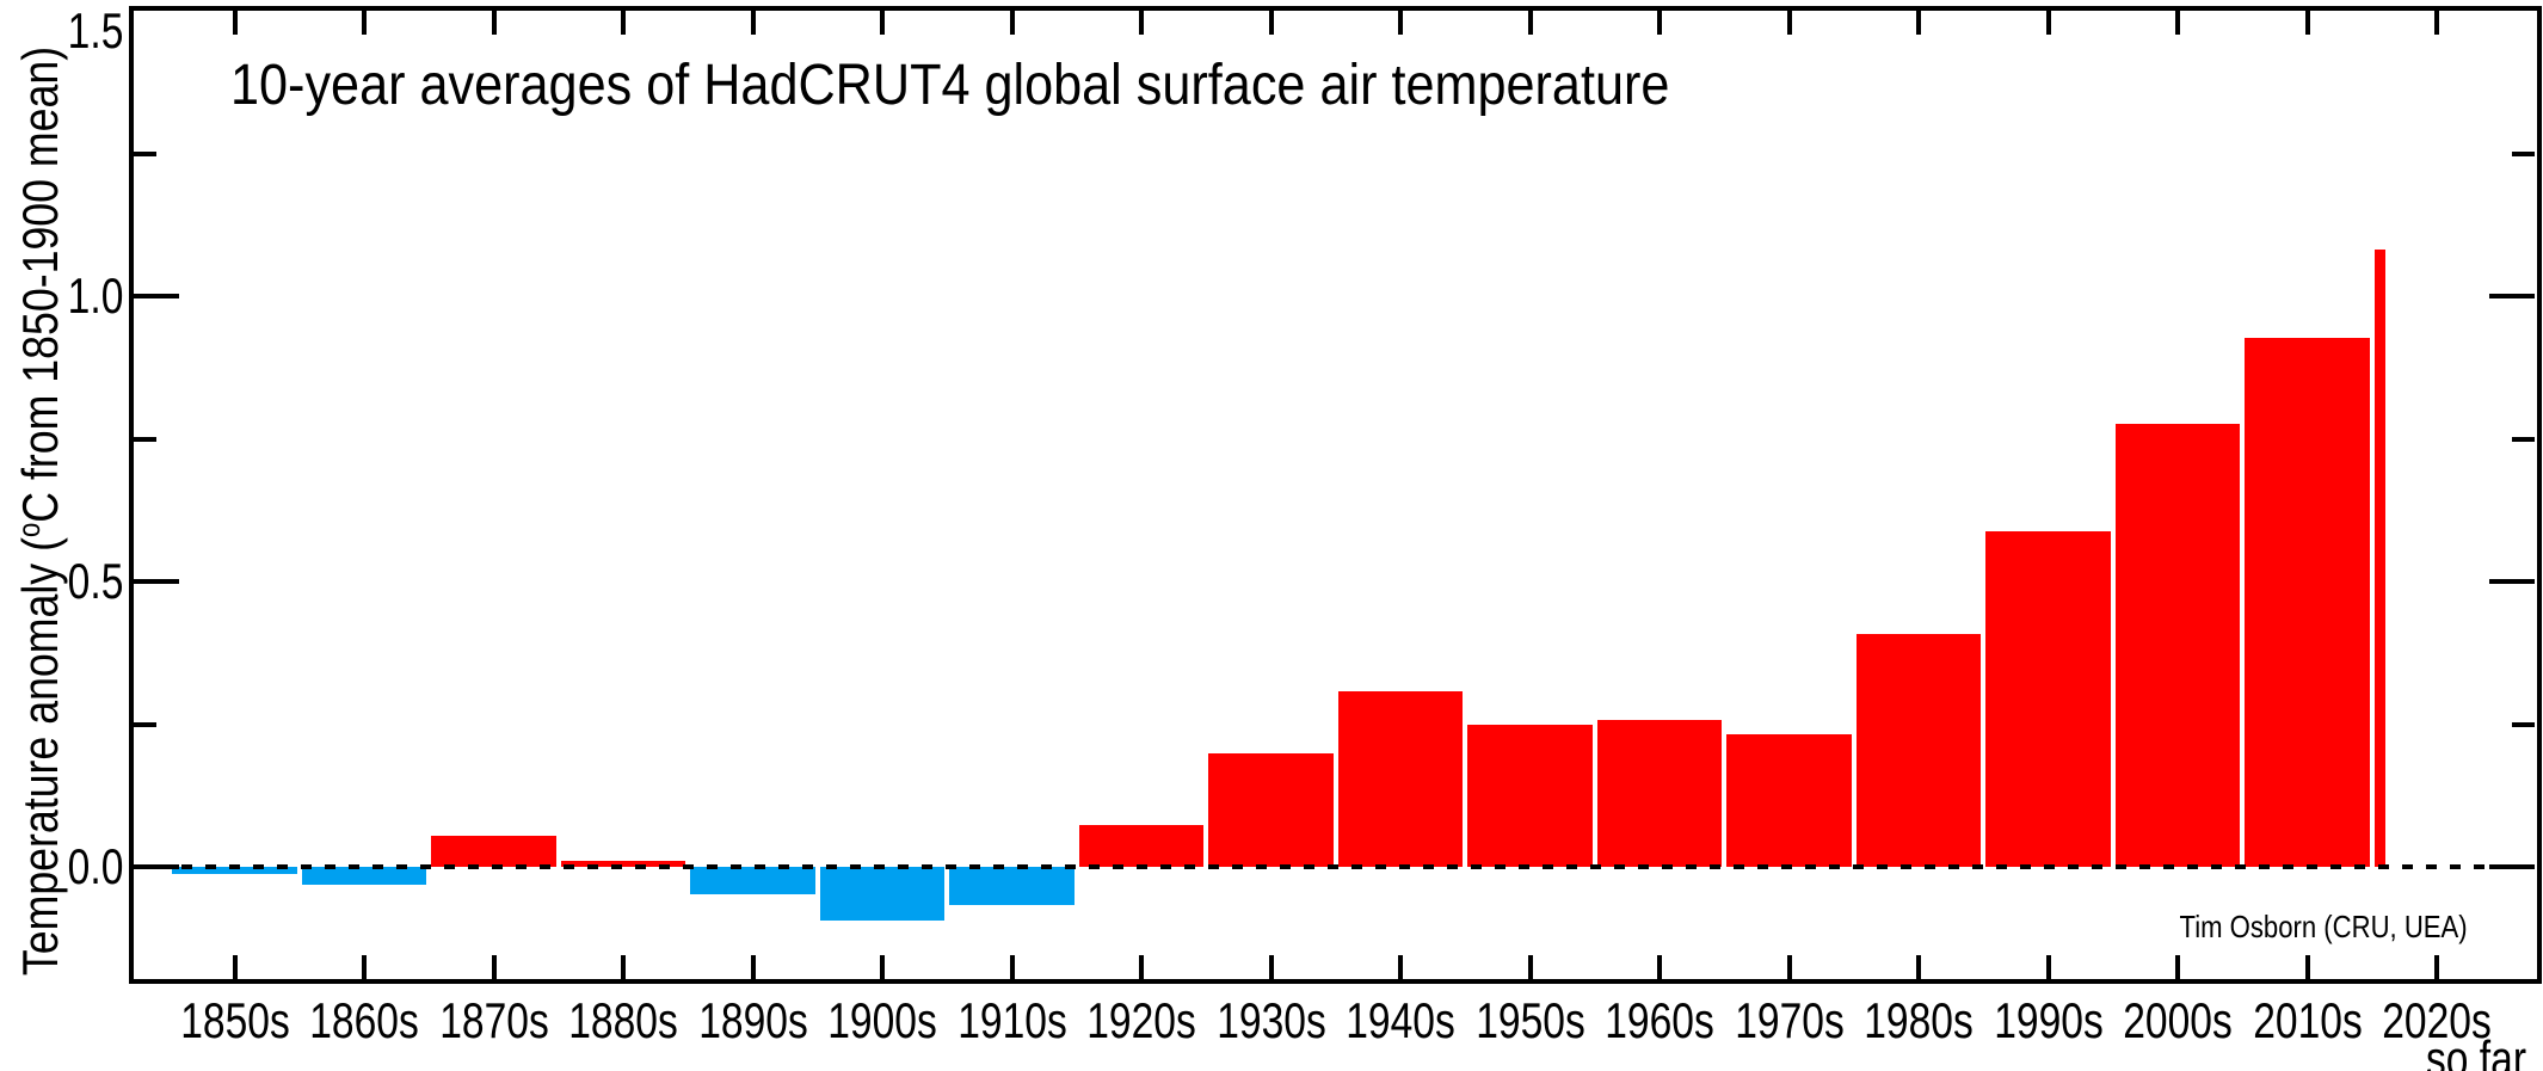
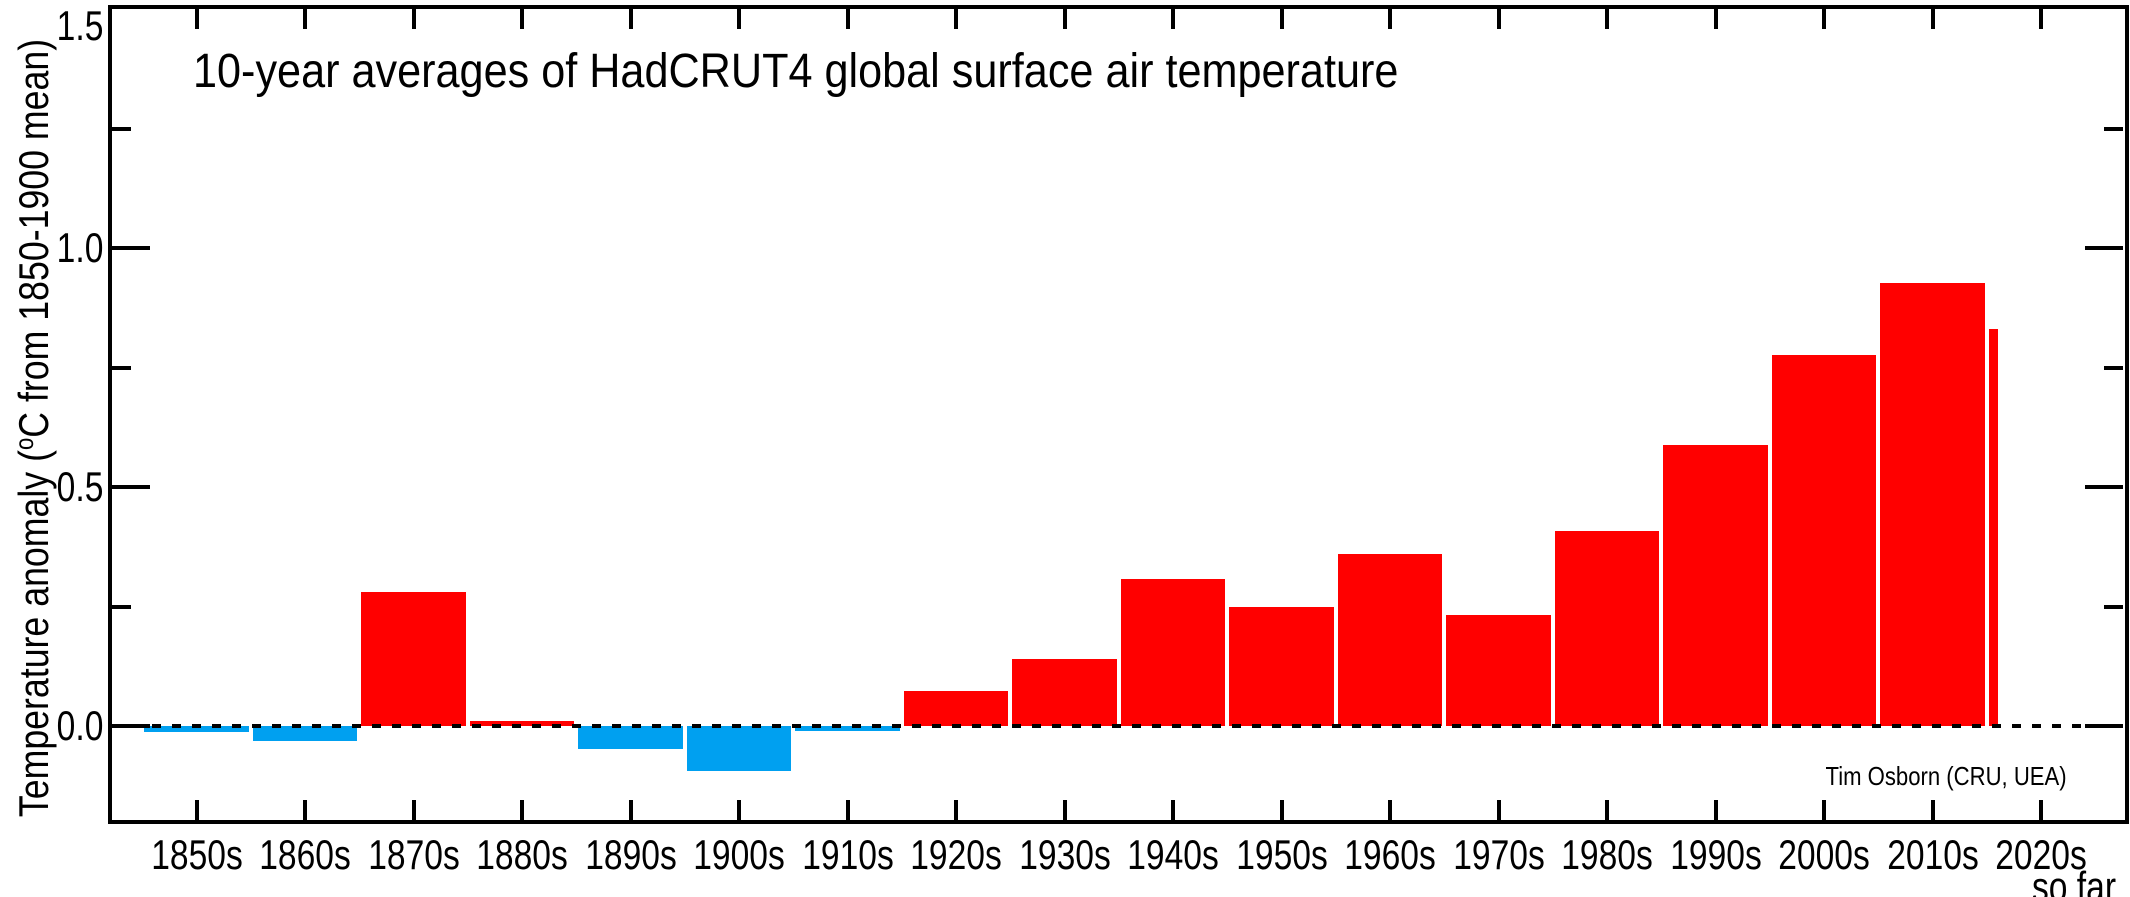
1870s: 0.05 -> 0.28
1910s: -0.07 -> -0.01
1930s: 0.20 -> 0.14
1960s: 0.26 -> 0.36
2020s: 1.08 -> 0.83
